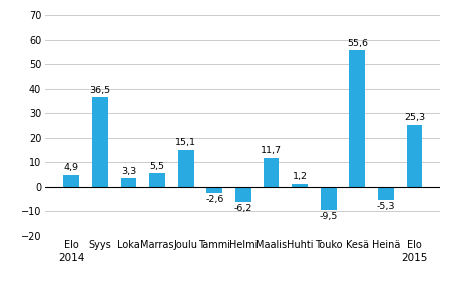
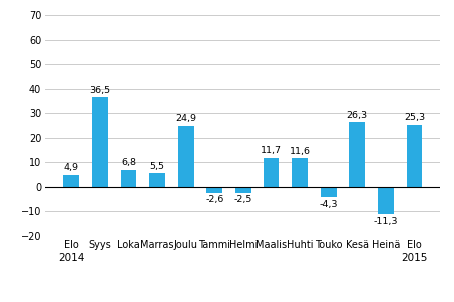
Loka: 3,3 -> 6,8
Joulu: 15,1 -> 24,9
Helmi: -6,2 -> -2,5
Huhti: 1,2 -> 11,6
Touko: -9,5 -> -4,3
Kesä: 55,6 -> 26,3
Heinä: -5,3 -> -11,3
